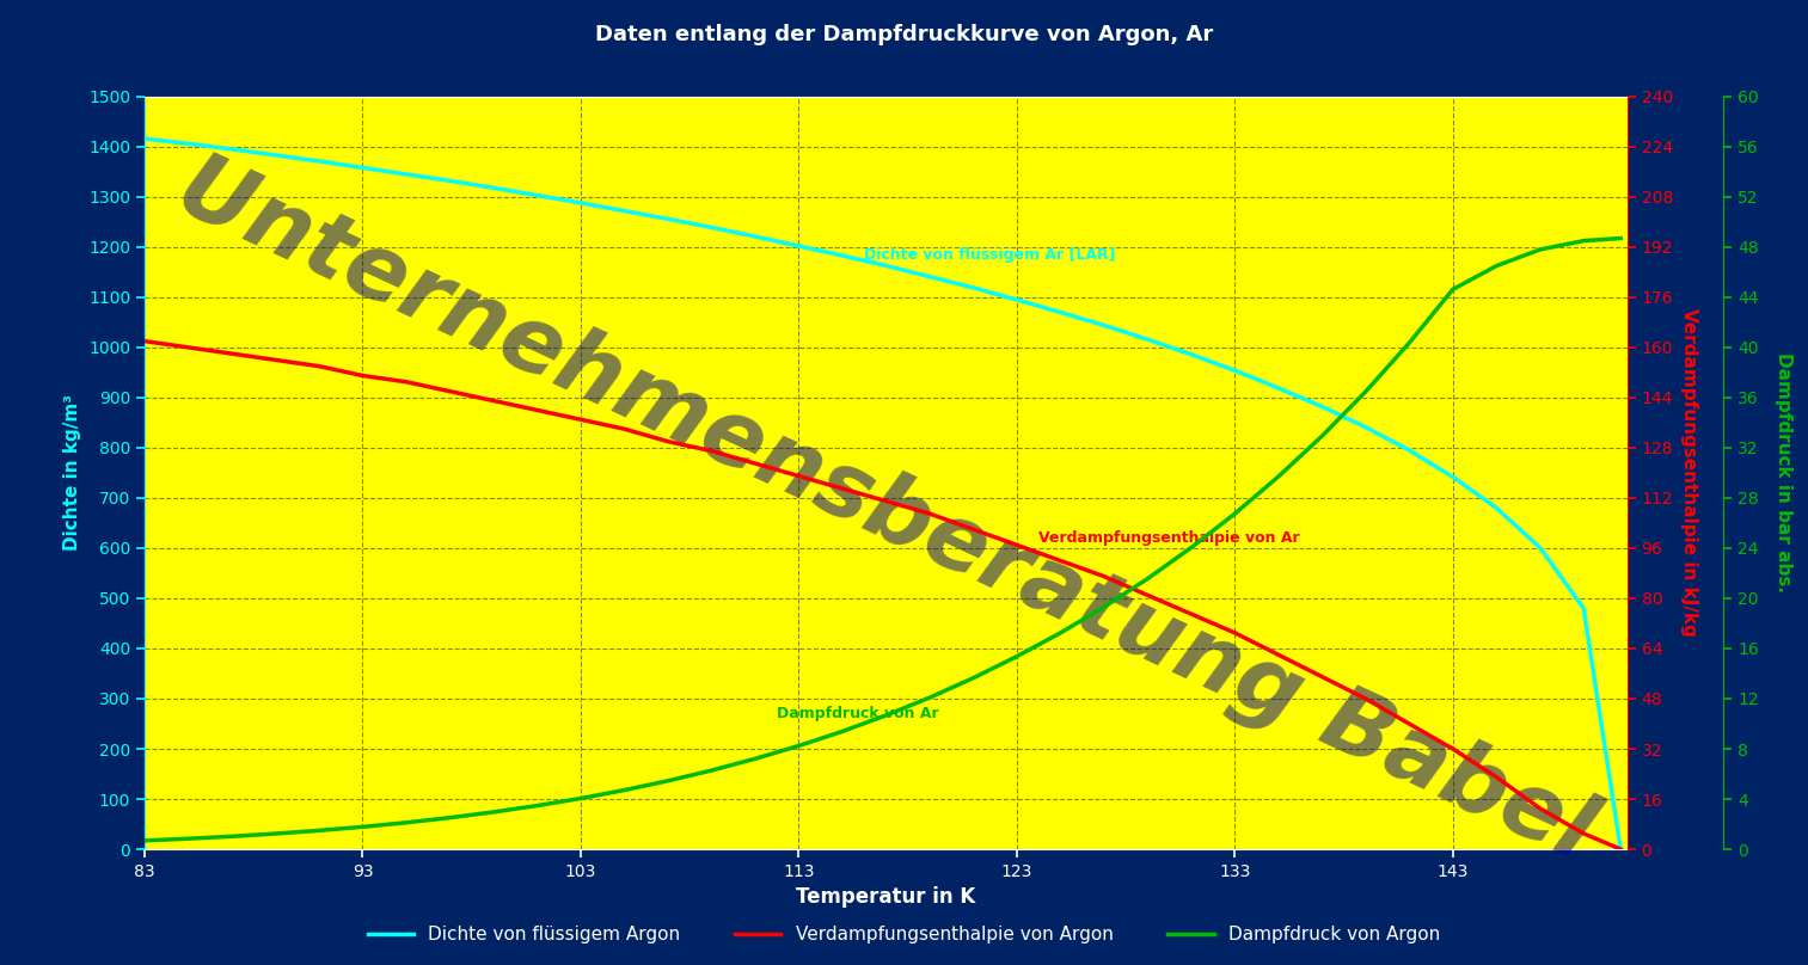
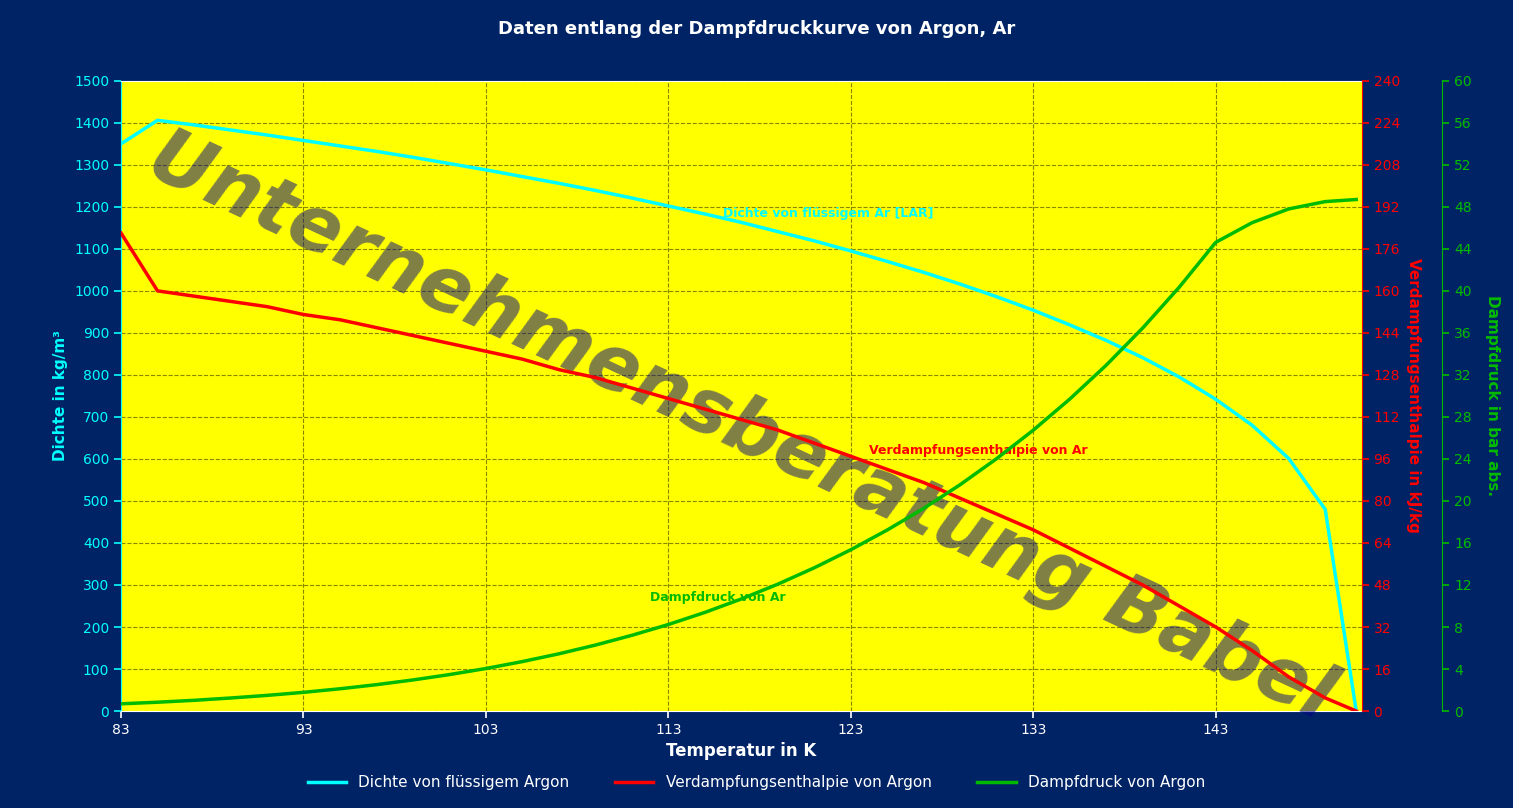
Dichte von flüssigem Argon/83: 1416 -> 1350
Verdampfungsenthalpie von Argon/83: 162 -> 182
